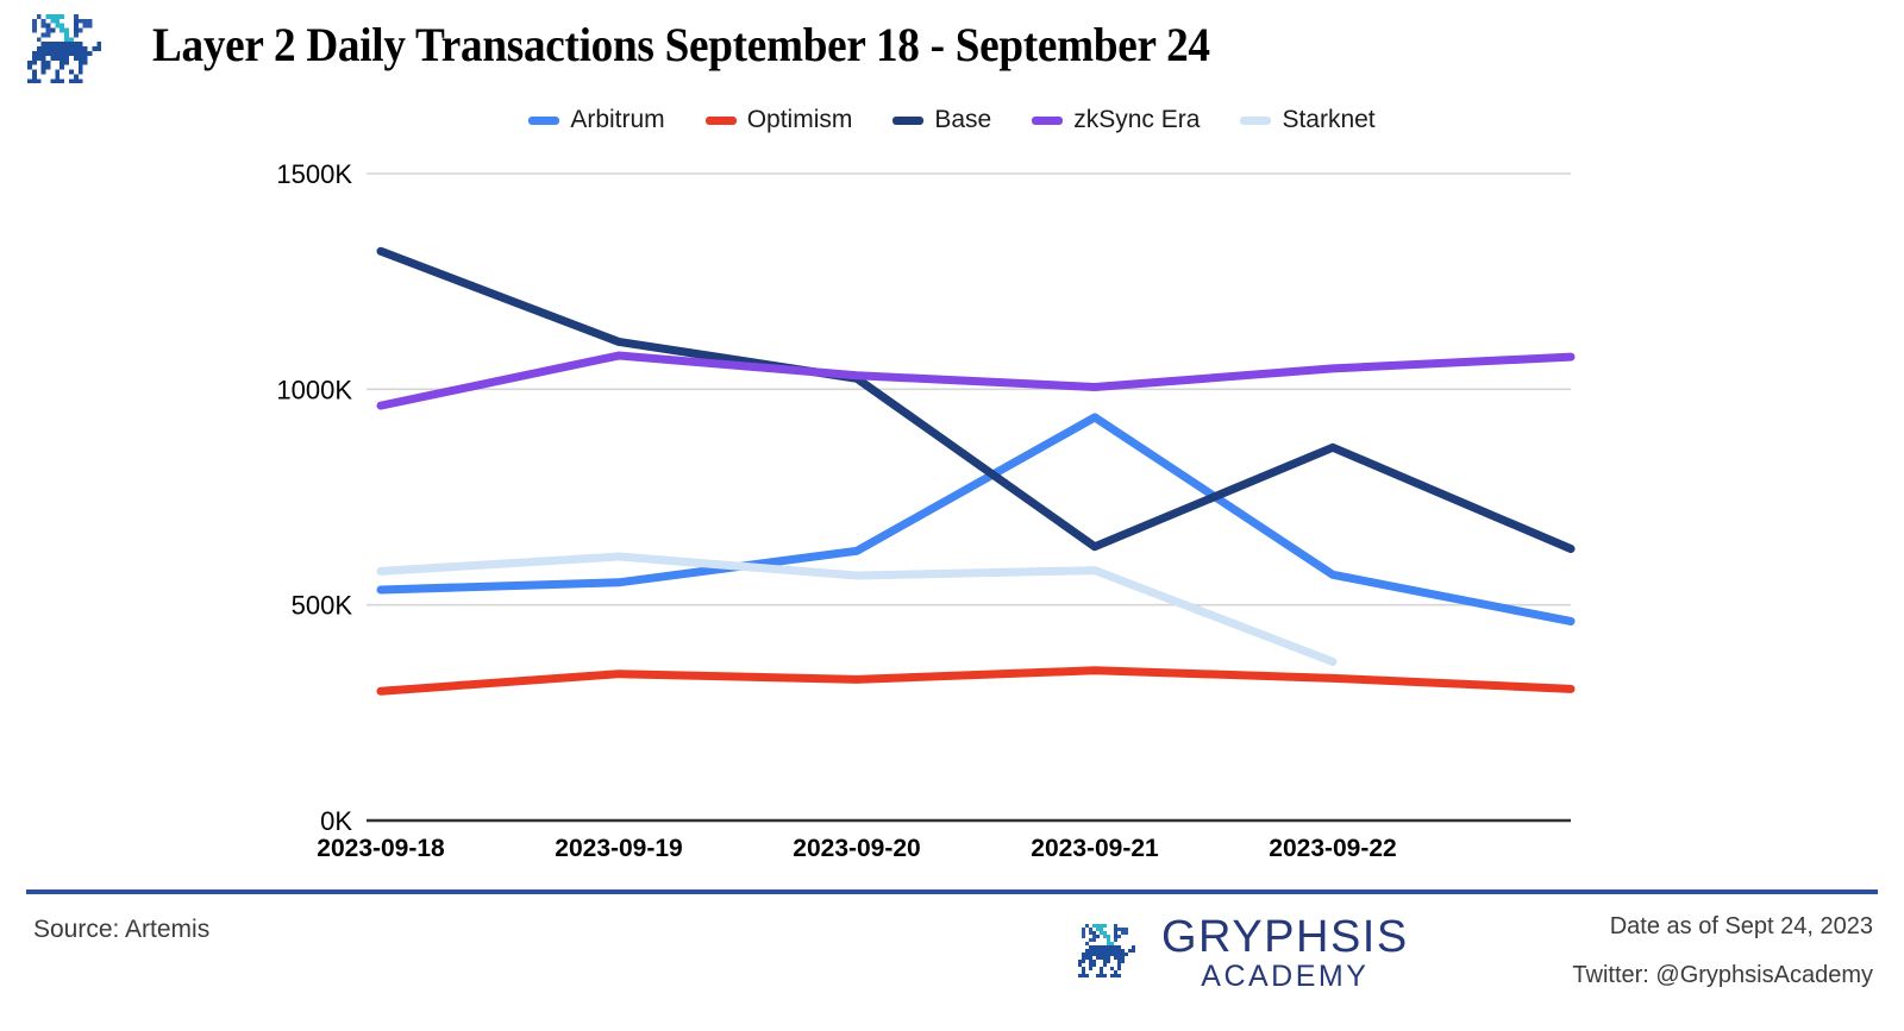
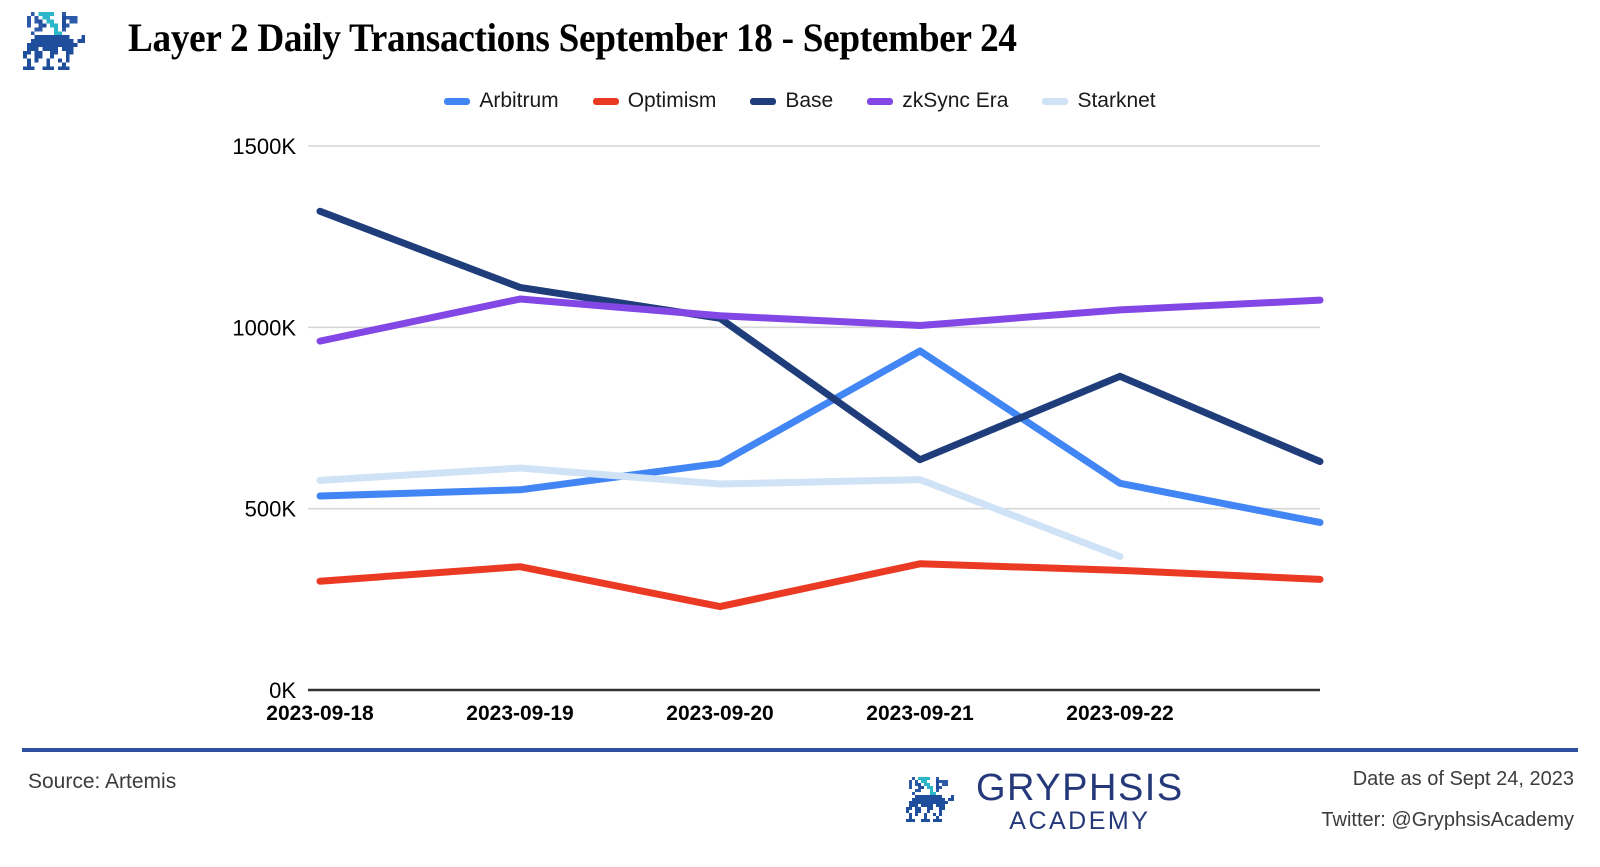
Optimism/2023-09-20: 330K -> 230K
